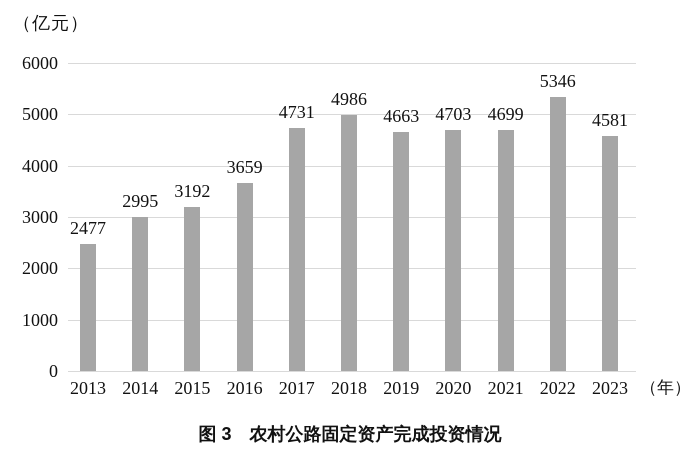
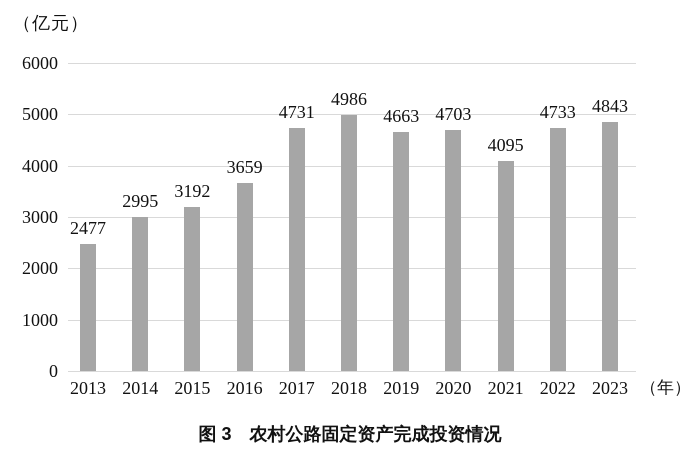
2021: 4699 -> 4095
2022: 5346 -> 4733
2023: 4581 -> 4843
